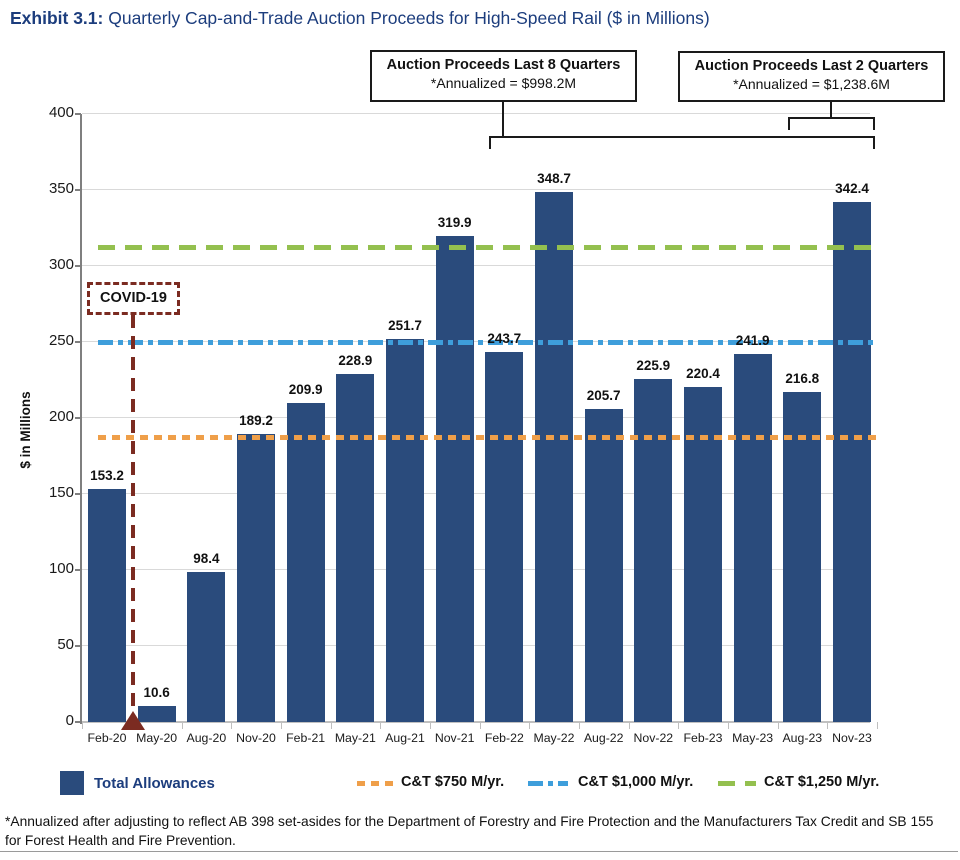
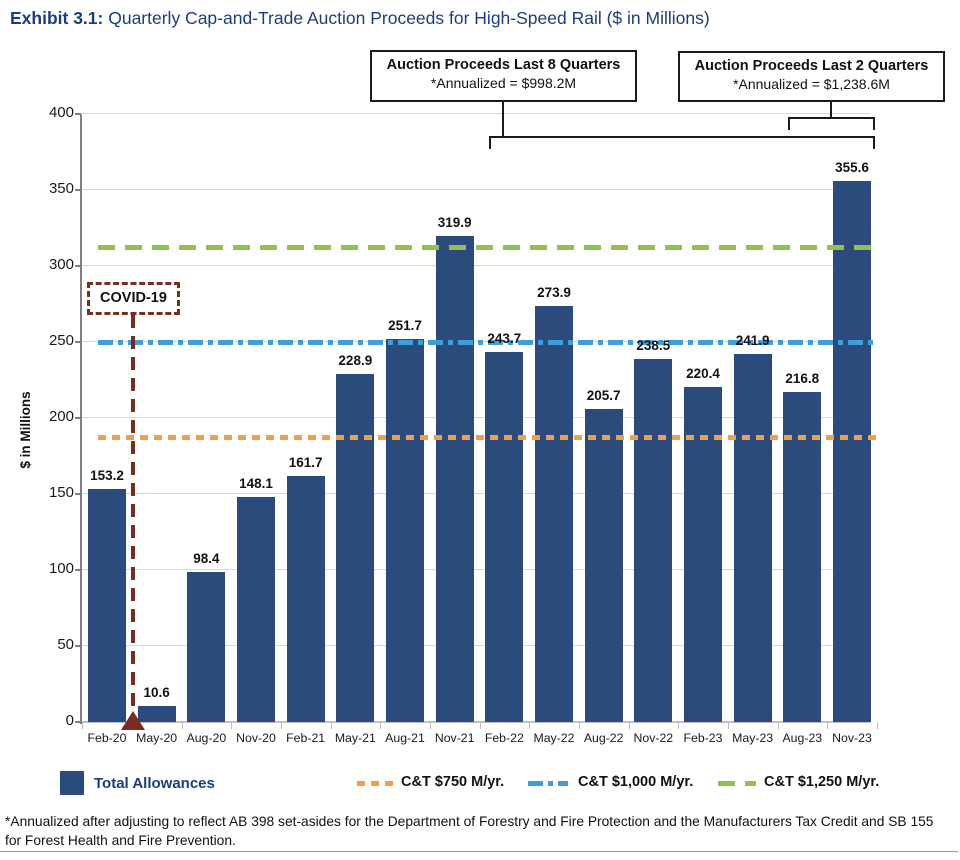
Nov-20: 189.2 -> 148.1
Feb-21: 209.9 -> 161.7
May-22: 348.7 -> 273.9
Nov-22: 225.9 -> 238.5
Nov-23: 342.4 -> 355.6
